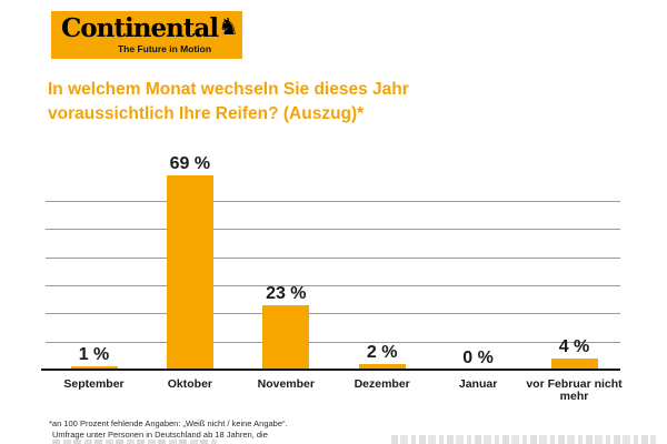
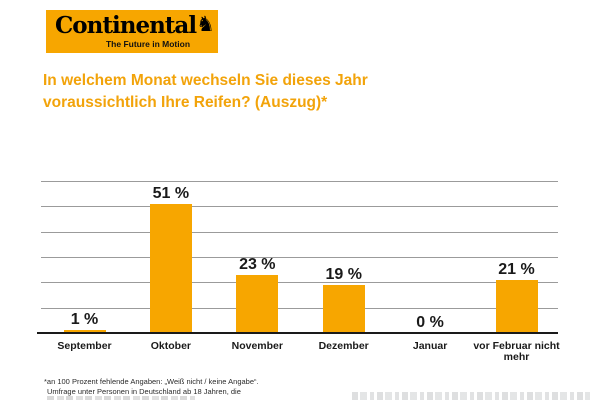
Oktober: 69 -> 51
Dezember: 2 -> 19
vor Februar nicht mehr: 4 -> 21
